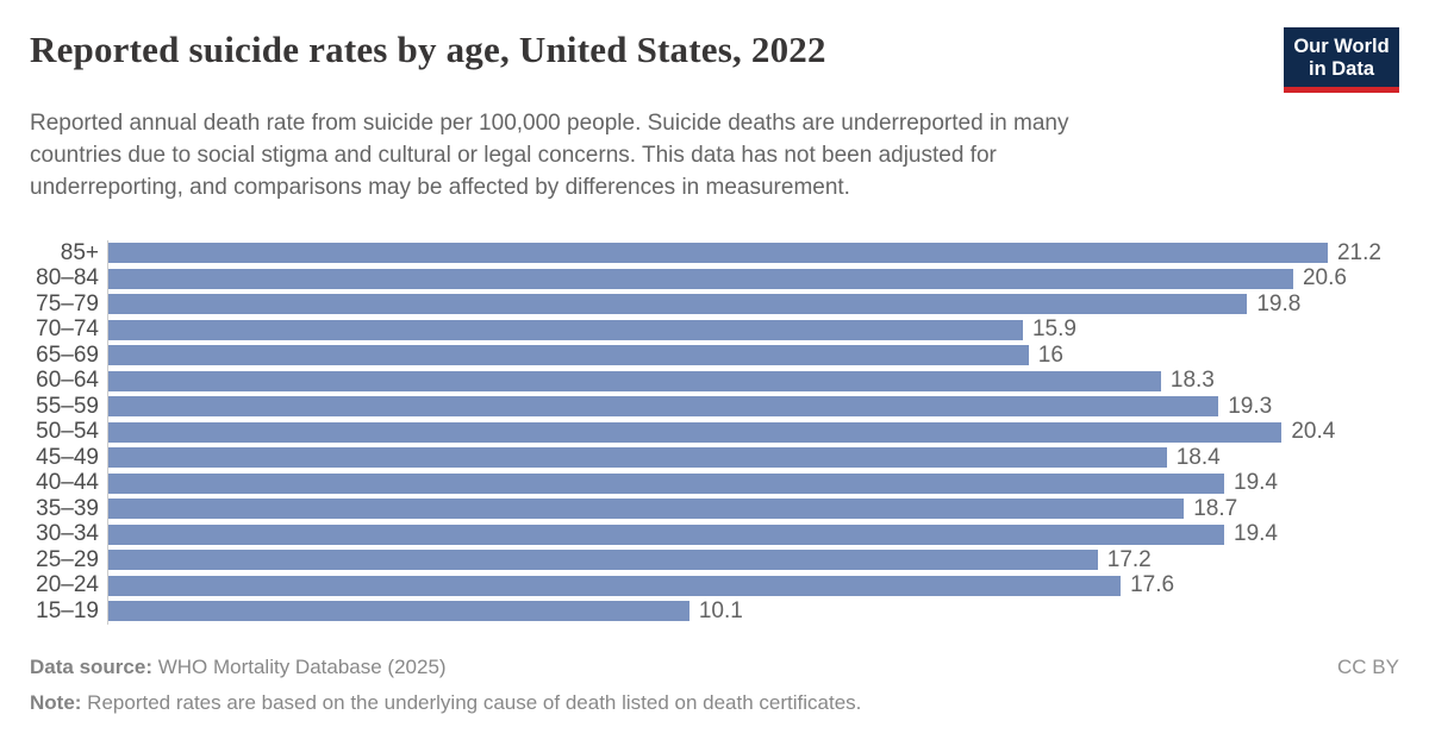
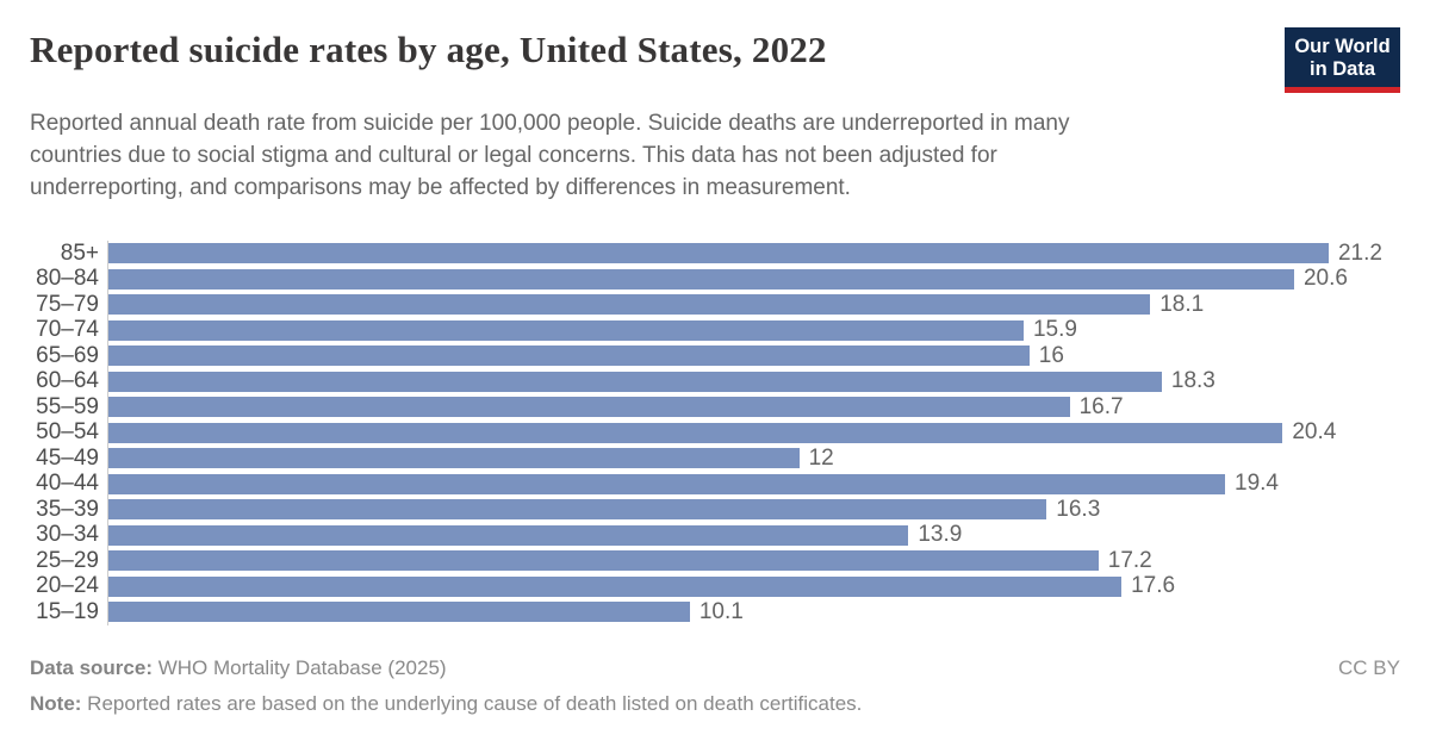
75–79: 19.8 -> 18.1
55–59: 19.3 -> 16.7
45–49: 18.4 -> 12
35–39: 18.7 -> 16.3
30–34: 19.4 -> 13.9
